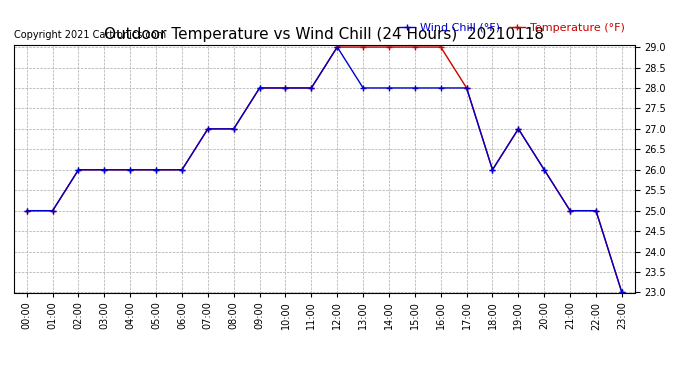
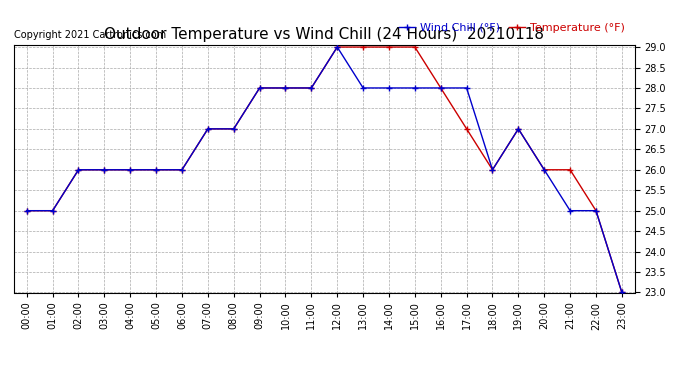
Temperature (°F)/16:00: 29 -> 28
Temperature (°F)/17:00: 28 -> 27
Temperature (°F)/21:00: 25 -> 26
